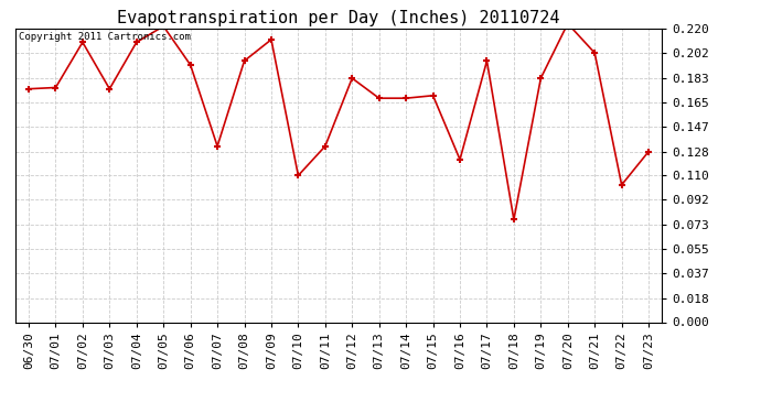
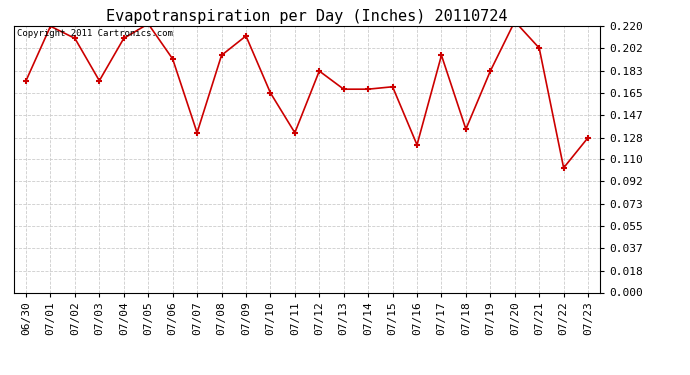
07/01: 0.176 -> 0.220
07/10: 0.110 -> 0.165
07/18: 0.077 -> 0.135
